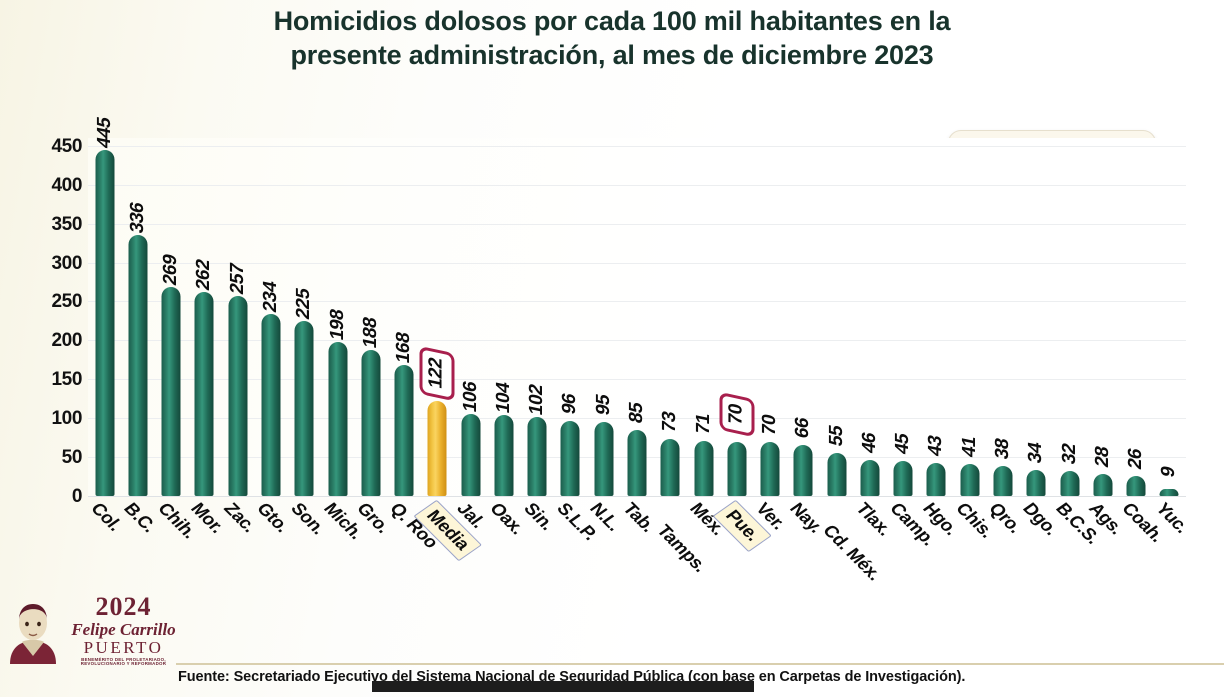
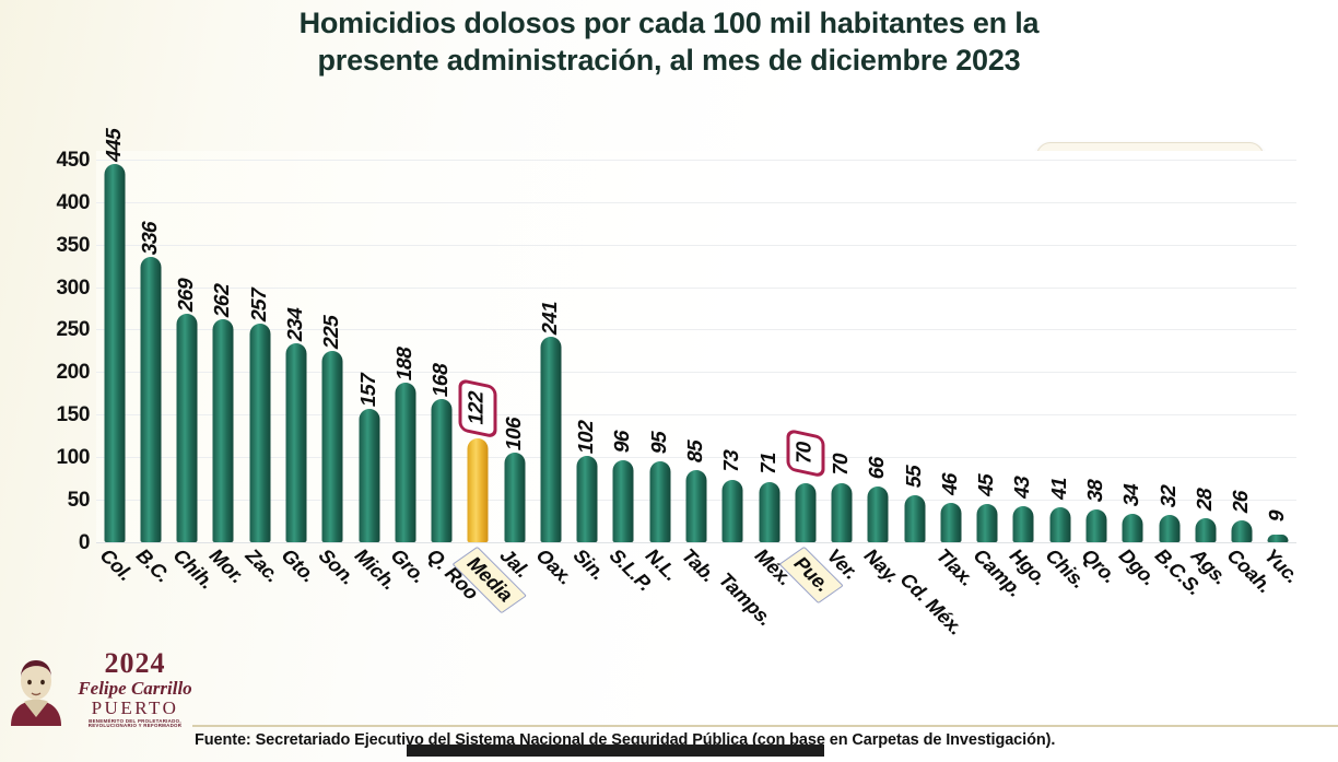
Mich.: 198 -> 157
Oax.: 104 -> 241
